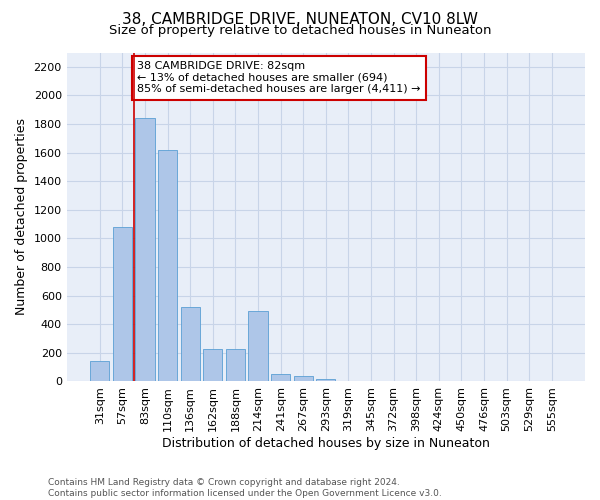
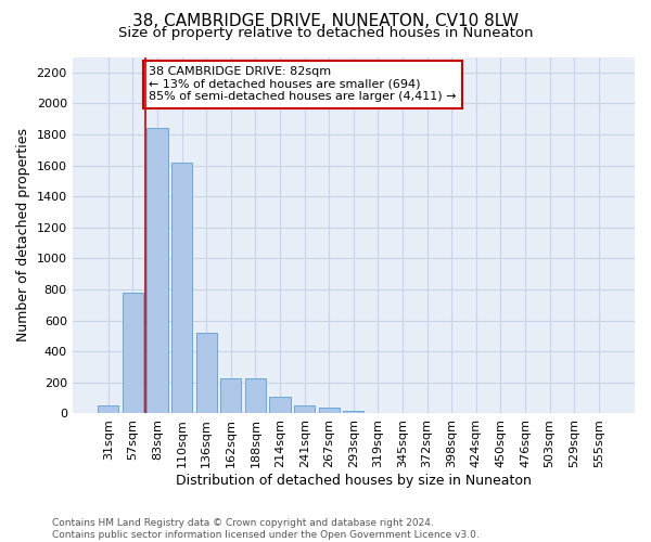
31sqm: 140 -> 50
57sqm: 1080 -> 780
214sqm: 490 -> 100
